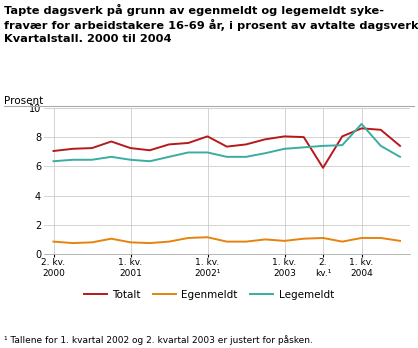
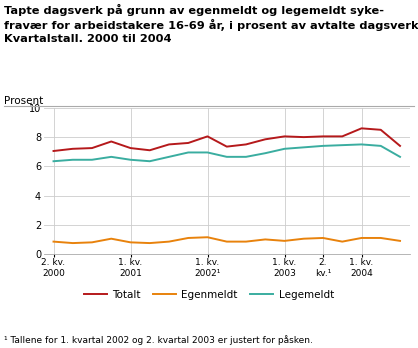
Totalt/2. kv.¹: 5.9 -> 8.1
Legemeldt/1. kv. 2004: 8.9 -> 7.5
